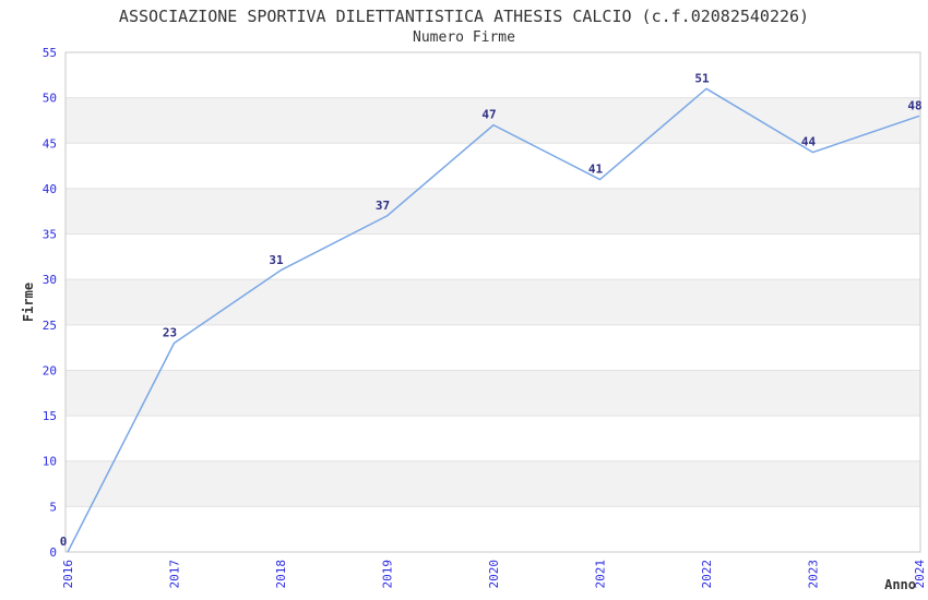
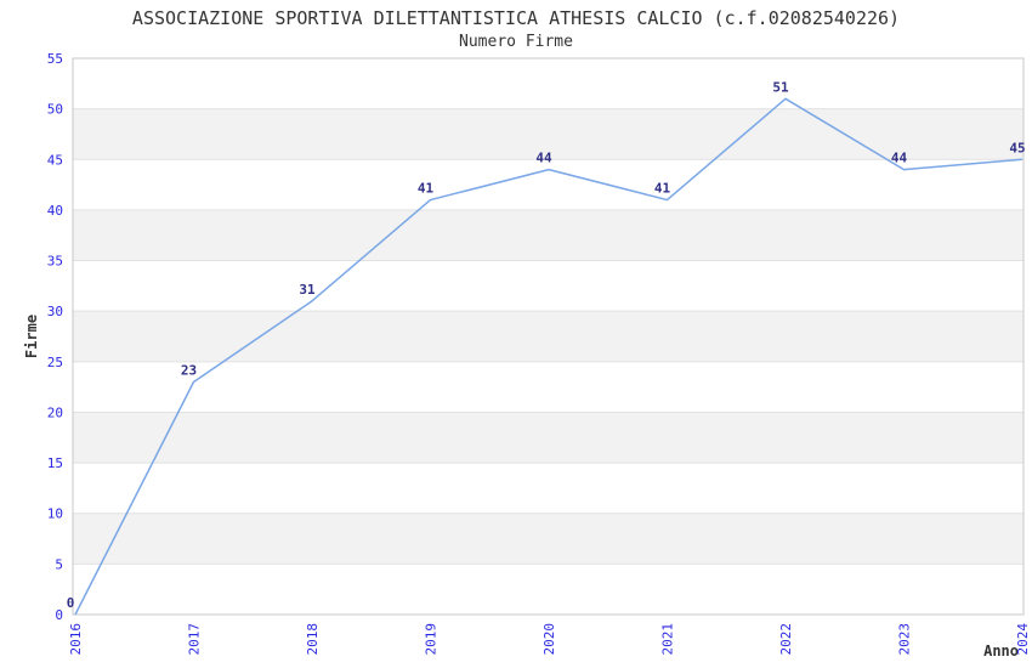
2019: 37 -> 41
2020: 47 -> 44
2024: 48 -> 45
